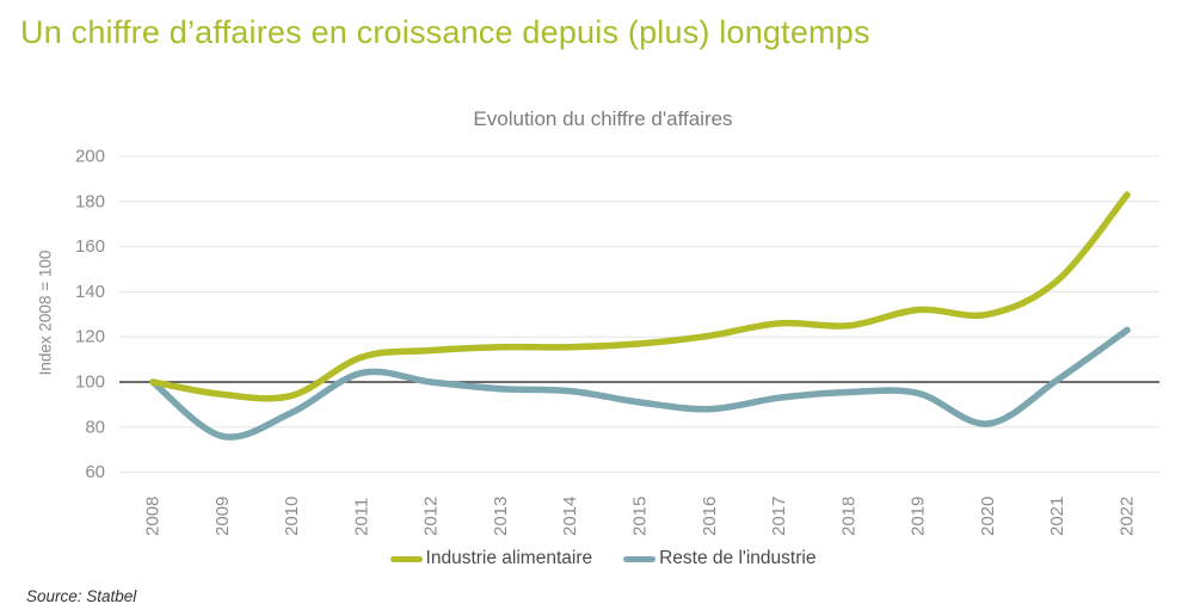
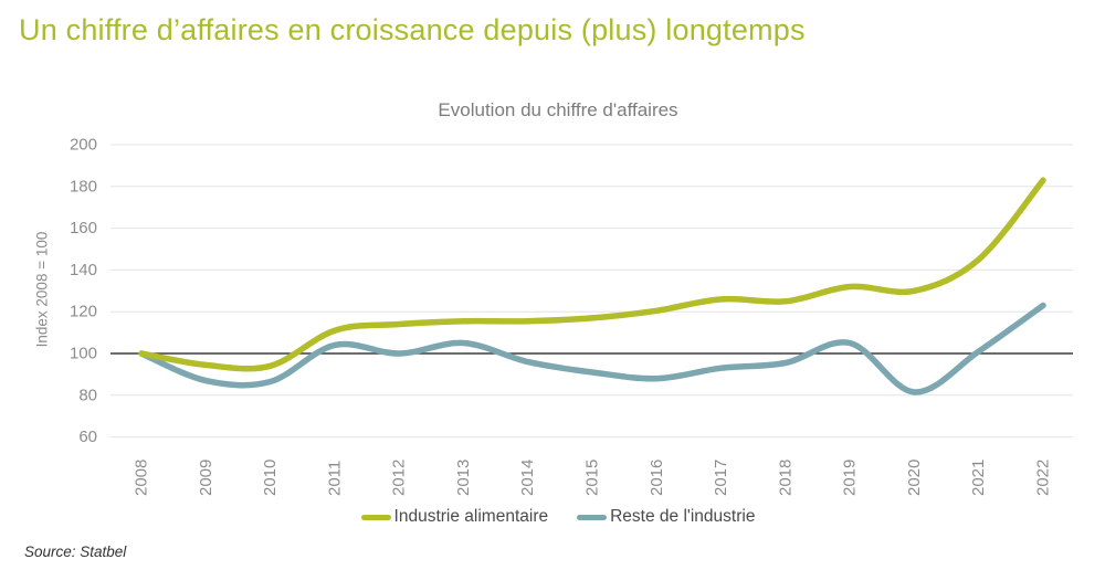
Reste de l'industrie/2009: 76 -> 87
Reste de l'industrie/2013: 97 -> 105
Reste de l'industrie/2019: 95 -> 105
